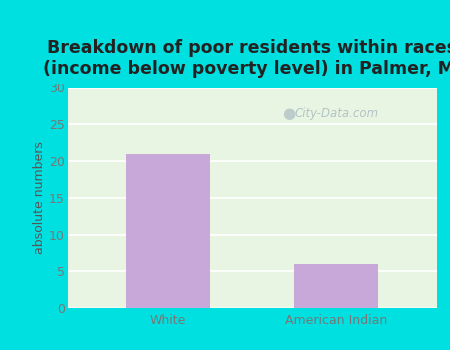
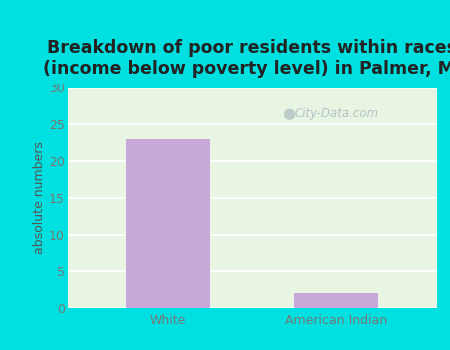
White: 21 -> 23
American Indian: 6 -> 2
